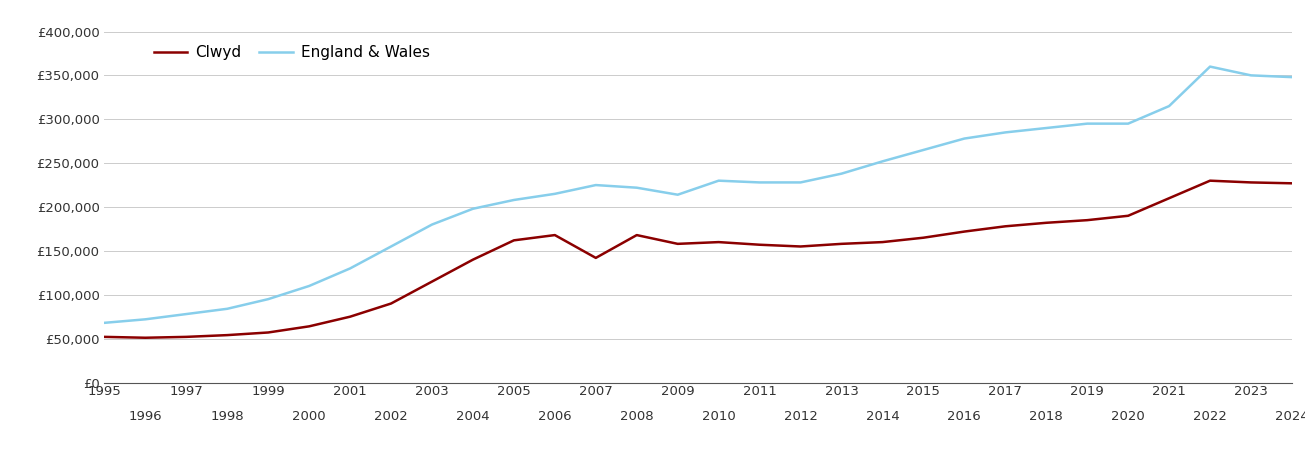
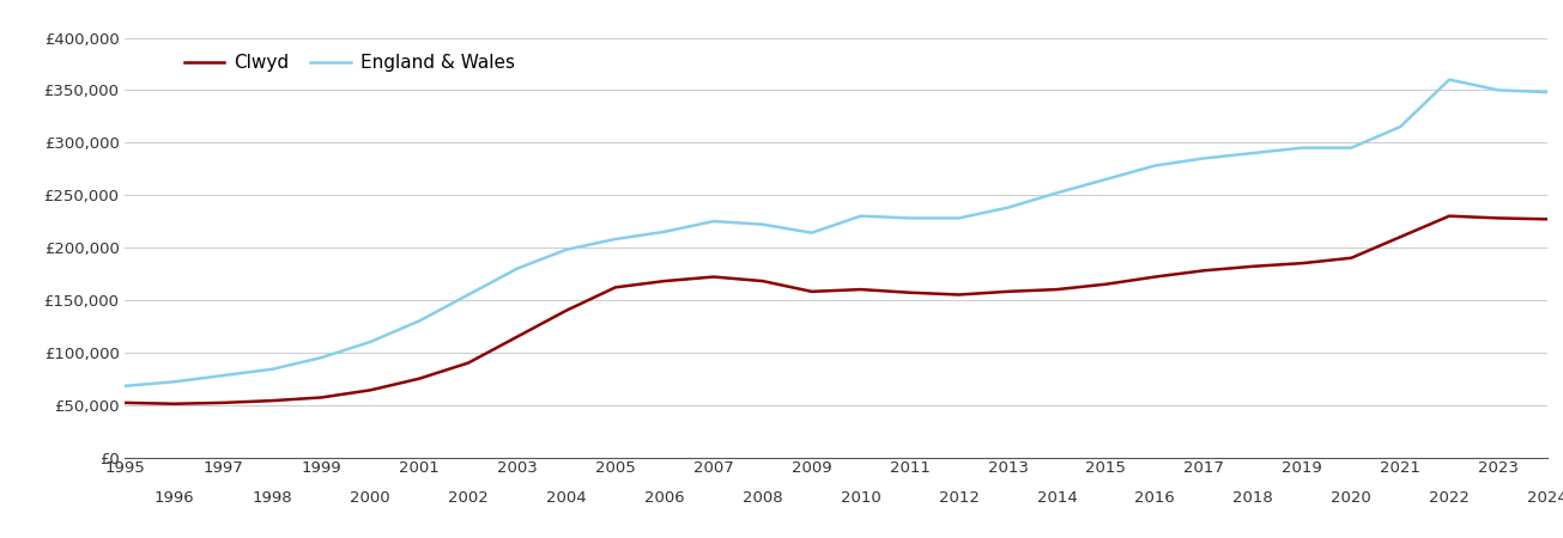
Clwyd/2007: £142,000 -> £172,000
